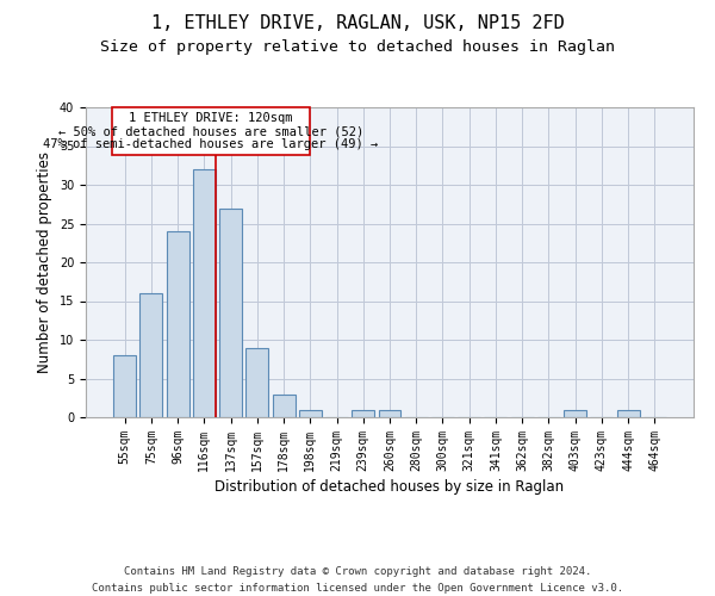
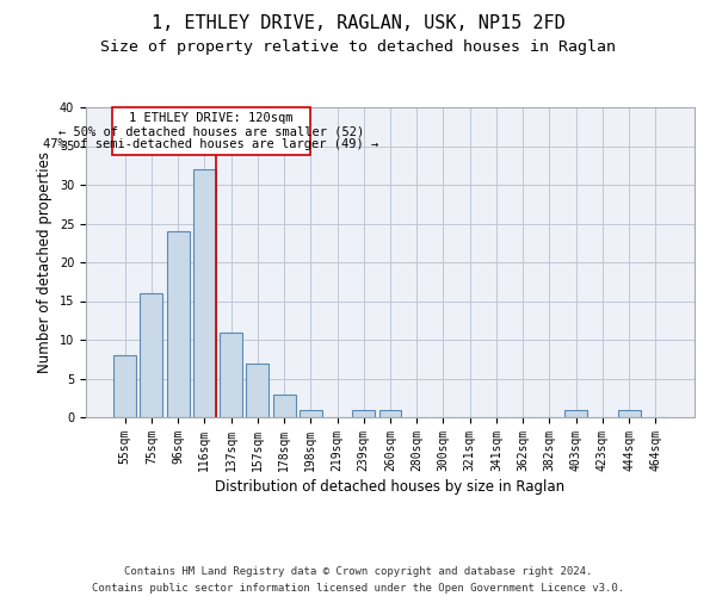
137sqm: 27 -> 11
157sqm: 9 -> 7
